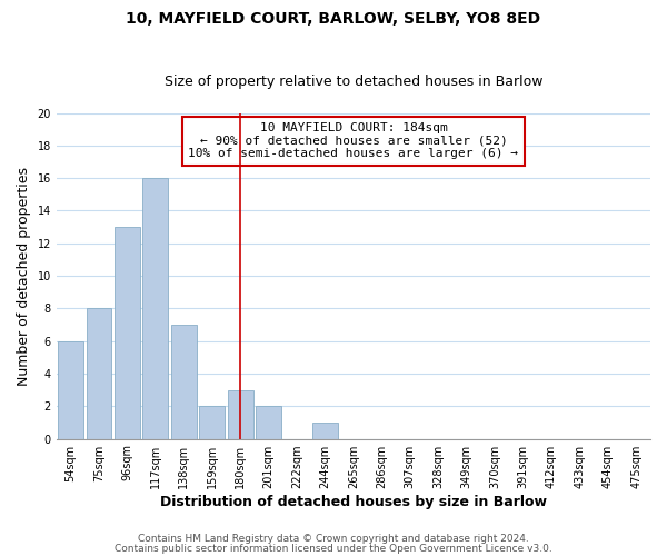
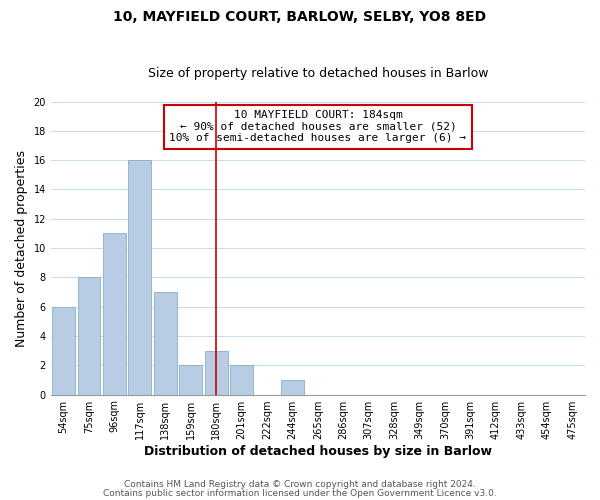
96sqm: 13 -> 11
